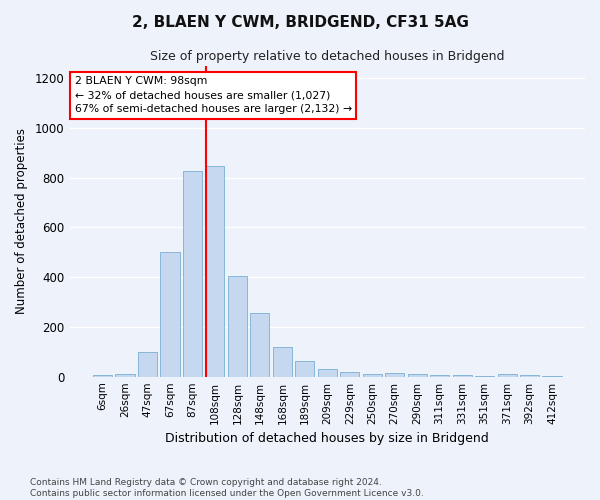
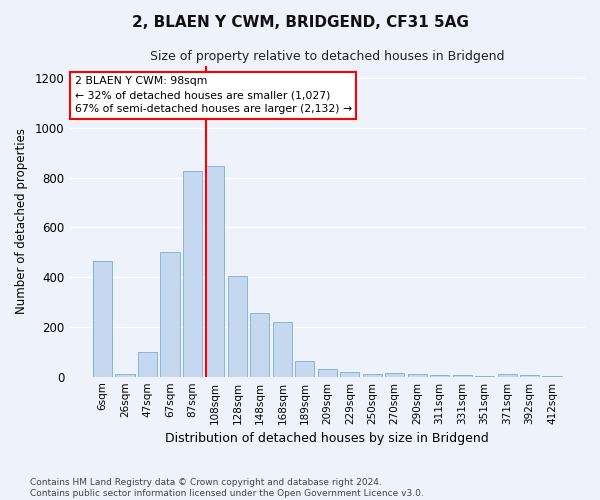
6sqm: 8 -> 465
168sqm: 120 -> 220
